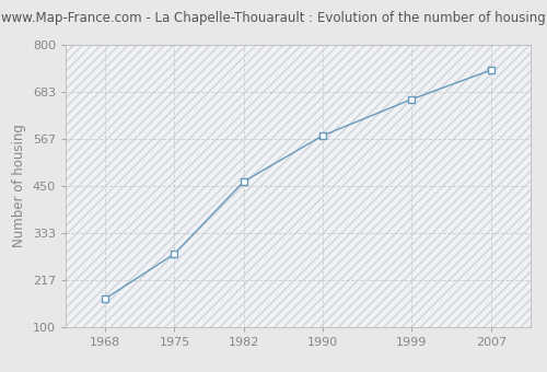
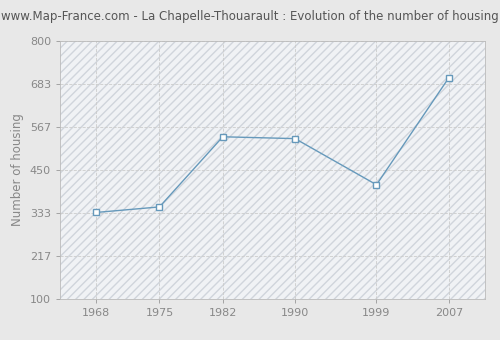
1968: 171 -> 335
1975: 282 -> 350
1982: 461 -> 540
1990: 575 -> 535
1999: 665 -> 410
2007: 737 -> 700
